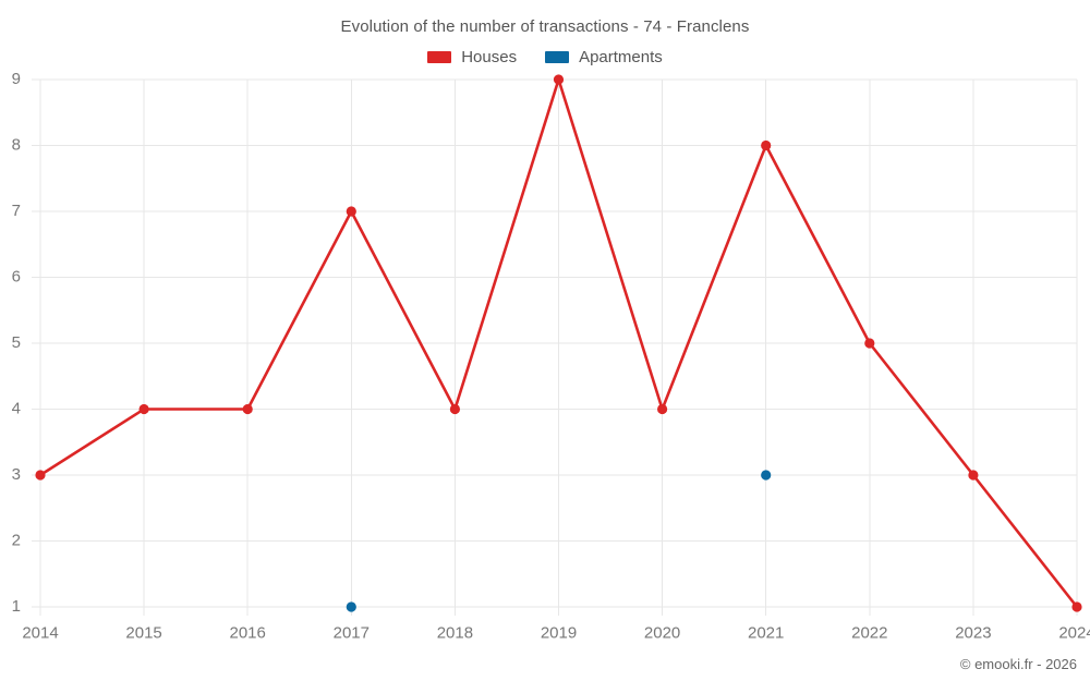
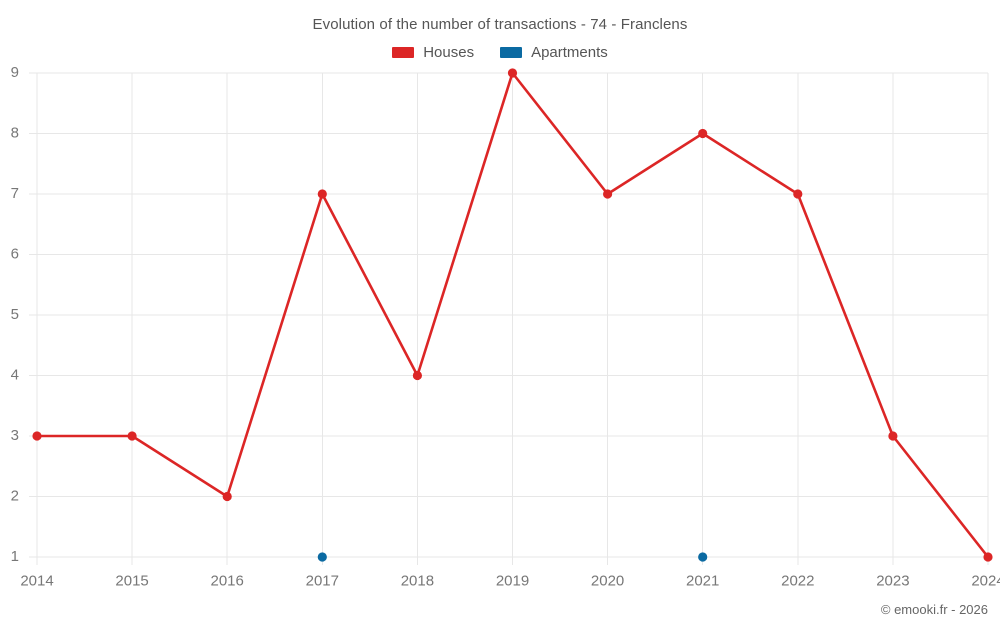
Houses/2015: 4 -> 3
Houses/2016: 4 -> 2
Houses/2020: 4 -> 7
Apartments/2021: 3 -> 1
Houses/2022: 5 -> 7
